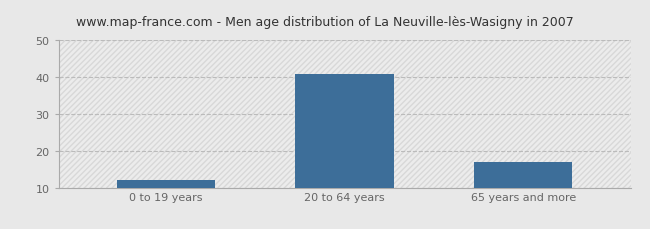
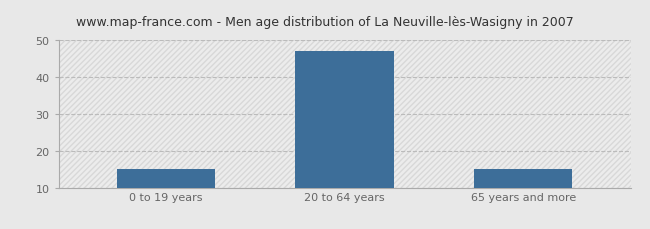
0 to 19 years: 12 -> 15
20 to 64 years: 41 -> 47
65 years and more: 17 -> 15
